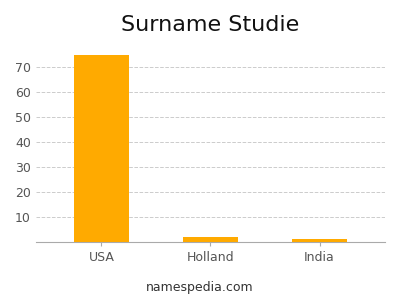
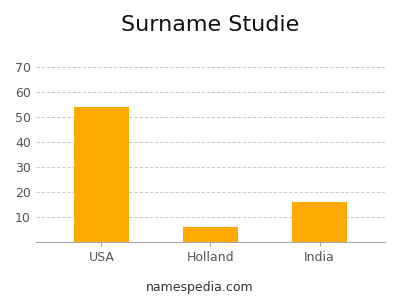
USA: 75 -> 54
Holland: 2 -> 6
India: 1 -> 16
